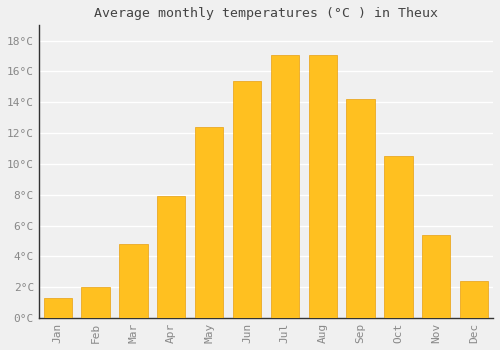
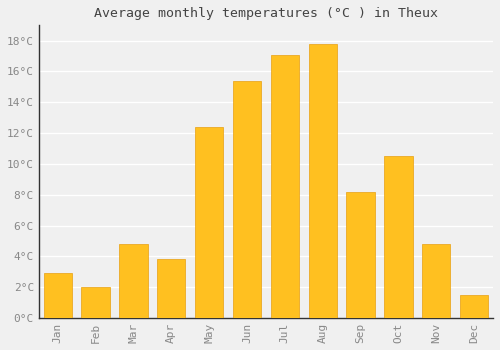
Jan: 1.3°C -> 2.9°C
Apr: 7.9°C -> 3.8°C
Aug: 17.1°C -> 17.8°C
Sep: 14.2°C -> 8.2°C
Nov: 5.4°C -> 4.8°C
Dec: 2.4°C -> 1.5°C
